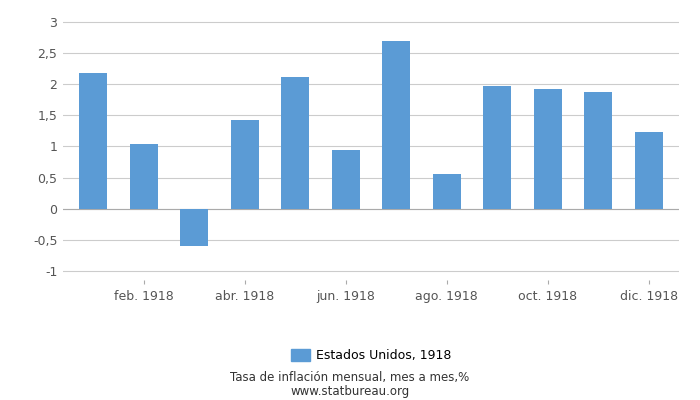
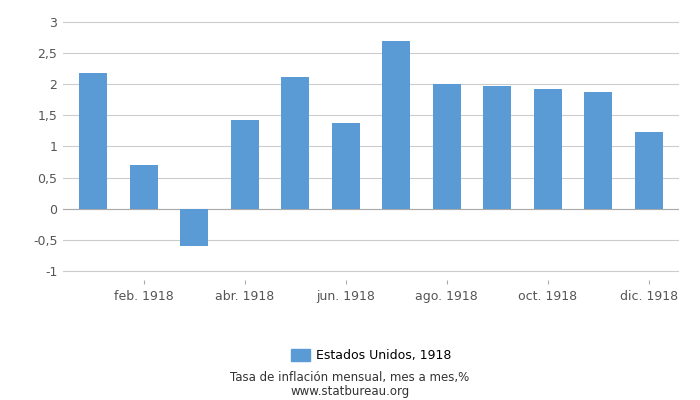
feb. 1918: 1,04 -> 0,70
jun. 1918: 0,94 -> 1,38
ago. 1918: 0,56 -> 2,00
